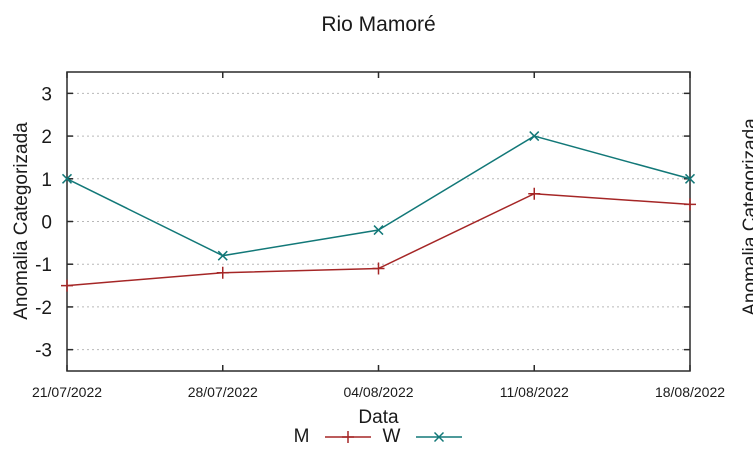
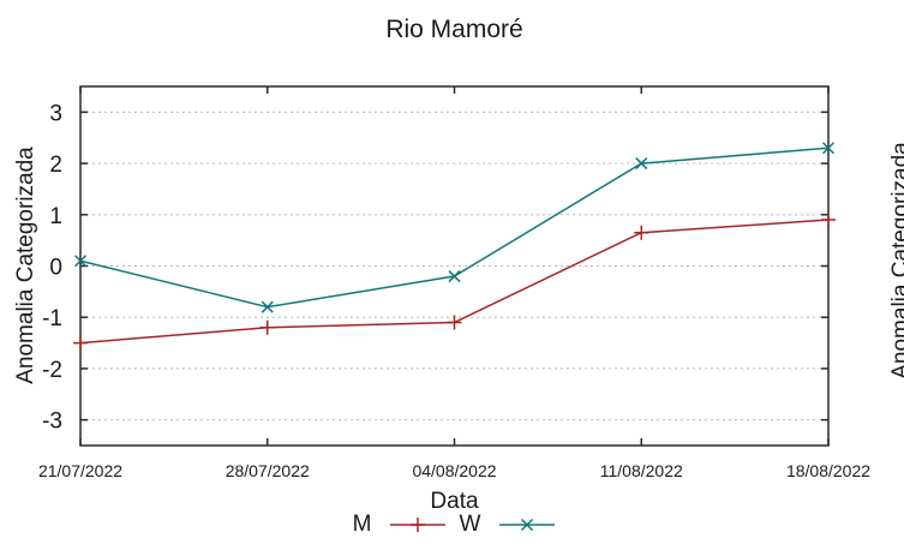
W/21/07/2022: 1.0 -> 0.1
M/18/08/2022: 0.4 -> 0.9
W/18/08/2022: 1.0 -> 2.3
